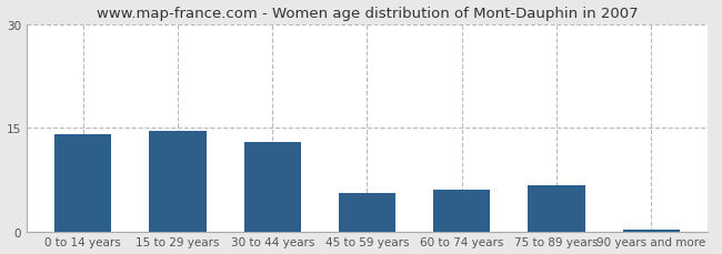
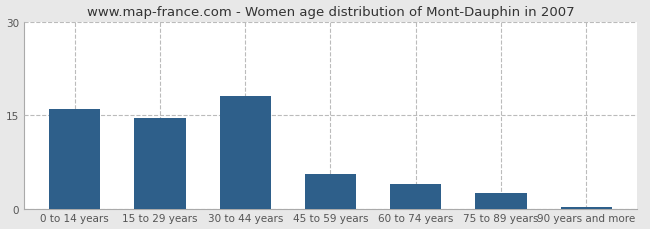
0 to 14 years: 14.0 -> 16.0
30 to 44 years: 13.0 -> 18.0
60 to 74 years: 6.0 -> 4.0
75 to 89 years: 6.6 -> 2.5
